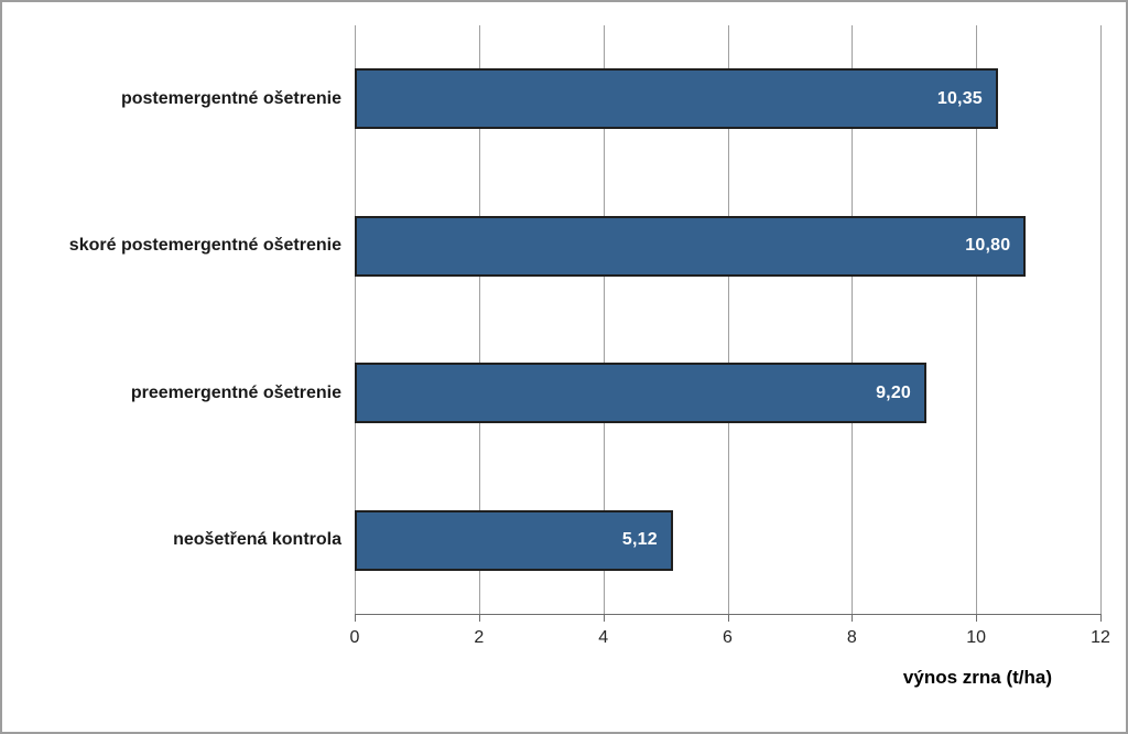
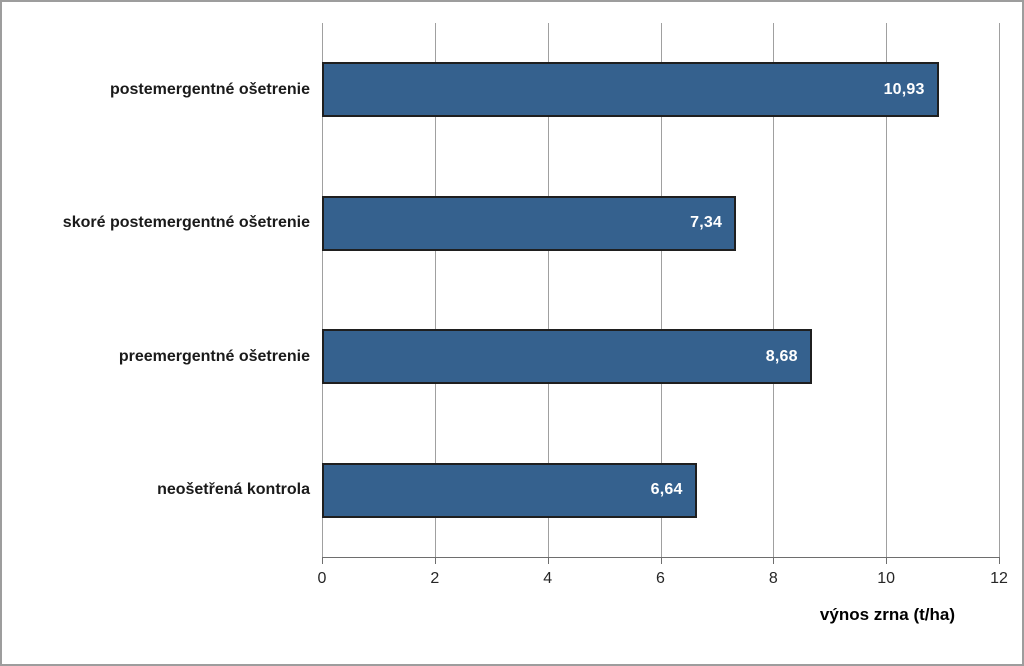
postemergentné ošetrenie: 10,35 -> 10,93
skoré postemergentné ošetrenie: 10,80 -> 7,34
preemergentné ošetrenie: 9,20 -> 8,68
neošetřená kontrola: 5,12 -> 6,64
